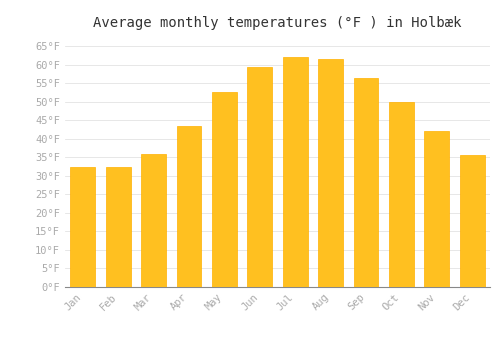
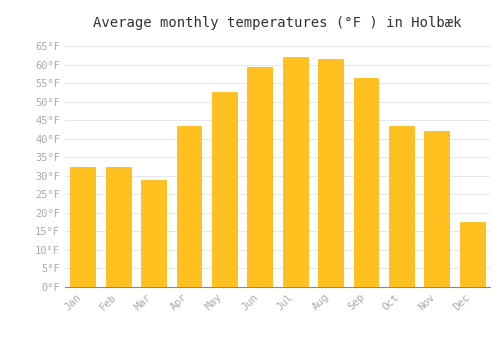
Mar: 36.0°F -> 29.0°F
Oct: 50.0°F -> 43.5°F
Dec: 35.5°F -> 17.5°F
